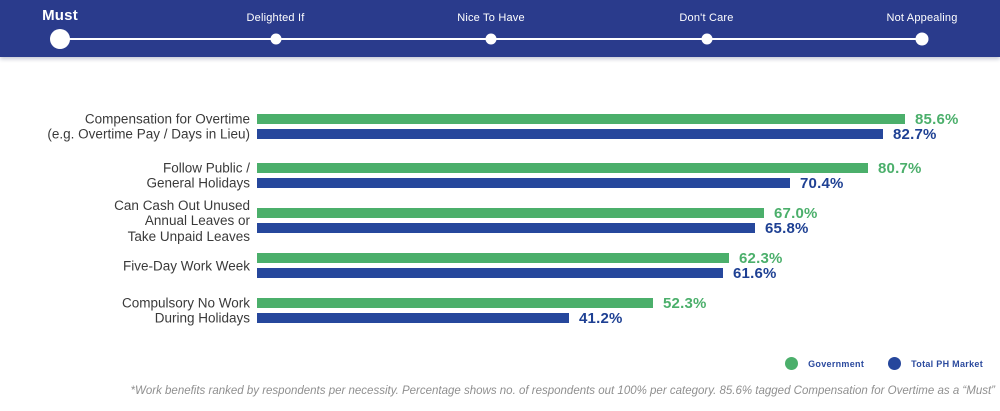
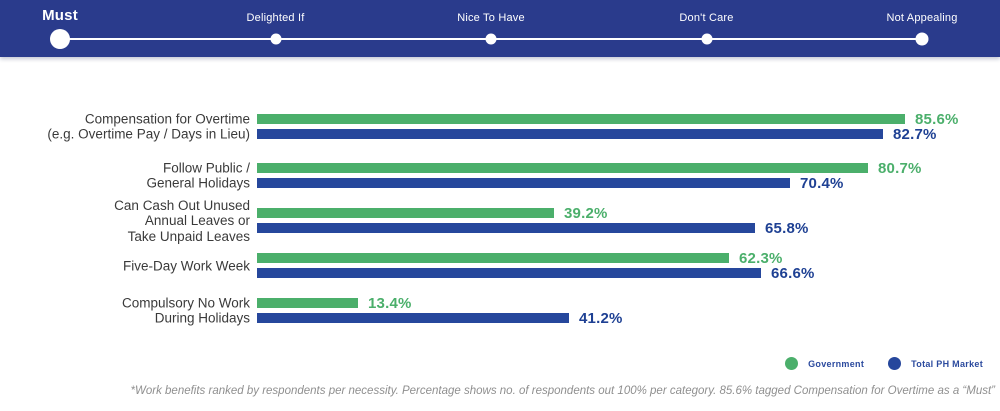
Government/Can Cash Out Unused Annual Leaves or Take Unpaid Leaves: 67.0% -> 39.2%
Total PH Market/Five-Day Work Week: 61.6% -> 66.6%
Government/Compulsory No Work During Holidays: 52.3% -> 13.4%
